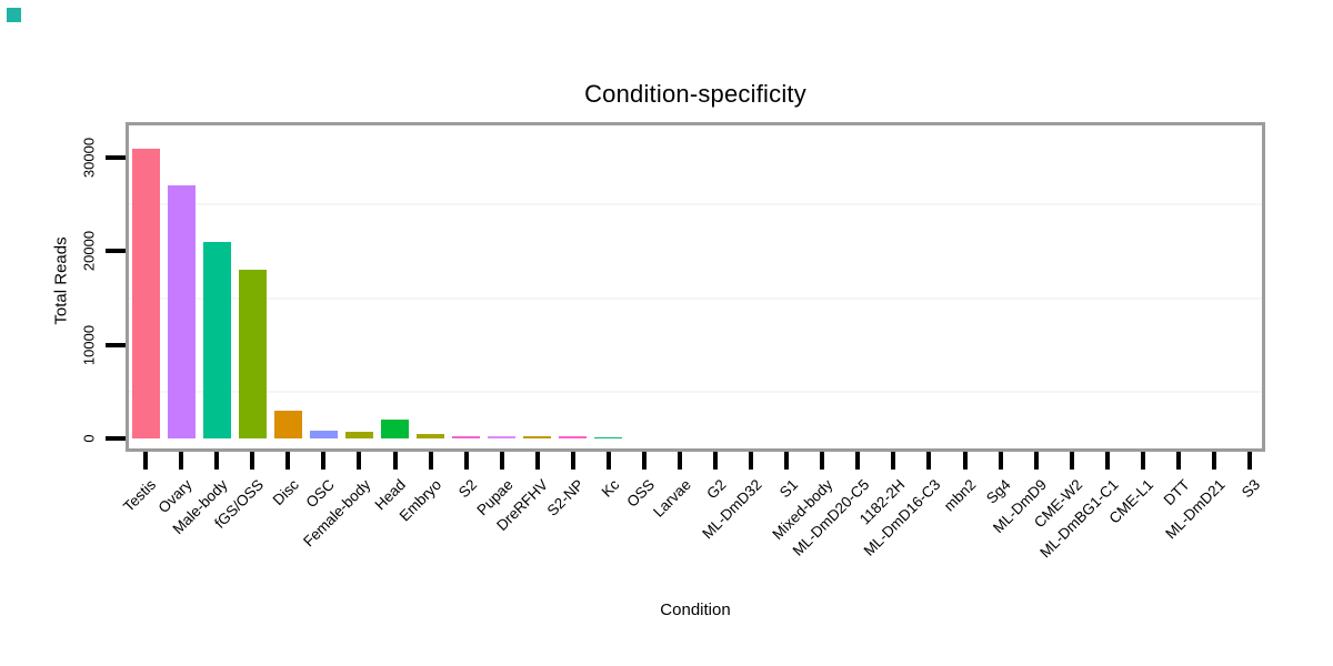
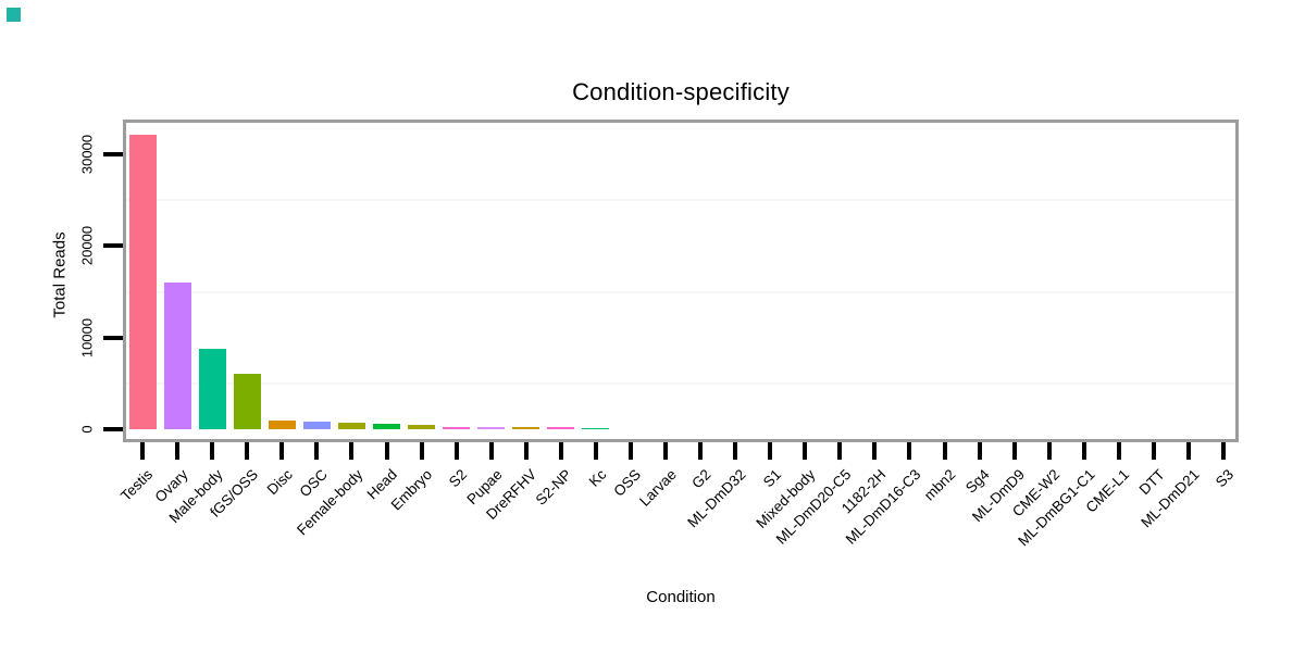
Testis: 31000 -> 32000
Ovary: 27000 -> 16000
Male-body: 21000 -> 9000
fGS/OSS: 18000 -> 6000
Disc: 3000 -> 1000
Head: 2000 -> 1000
